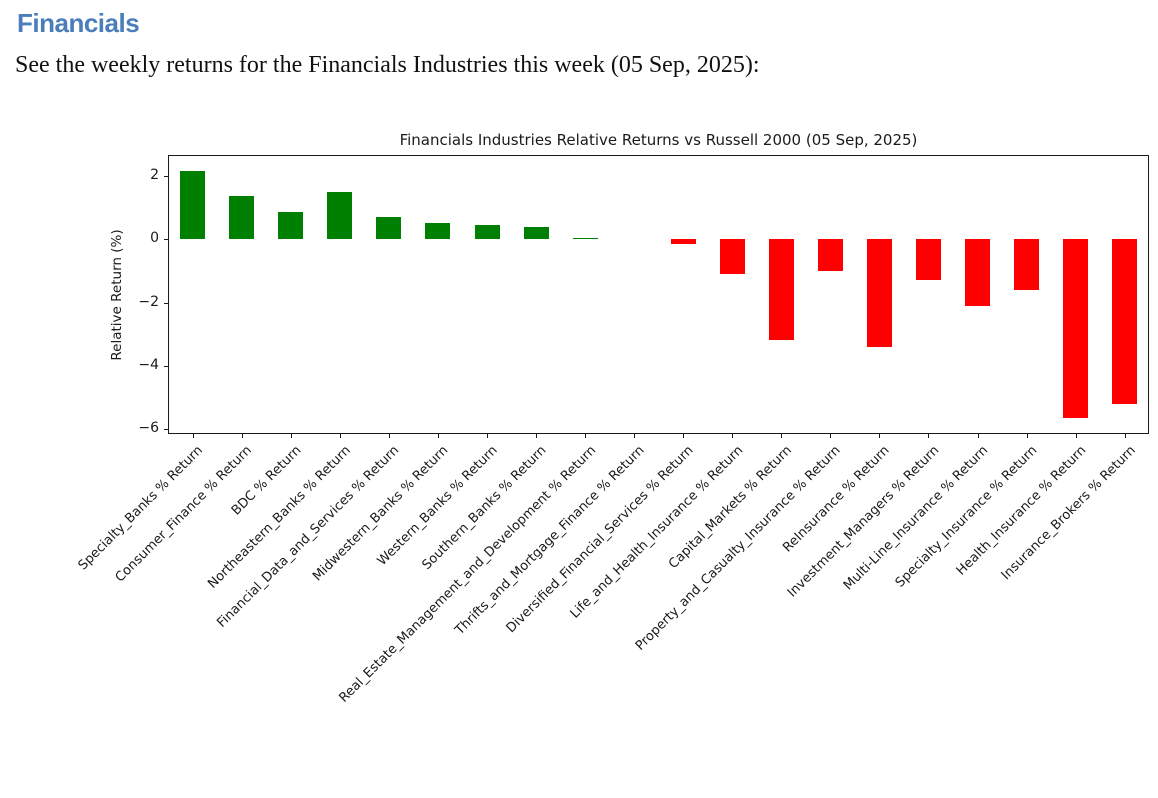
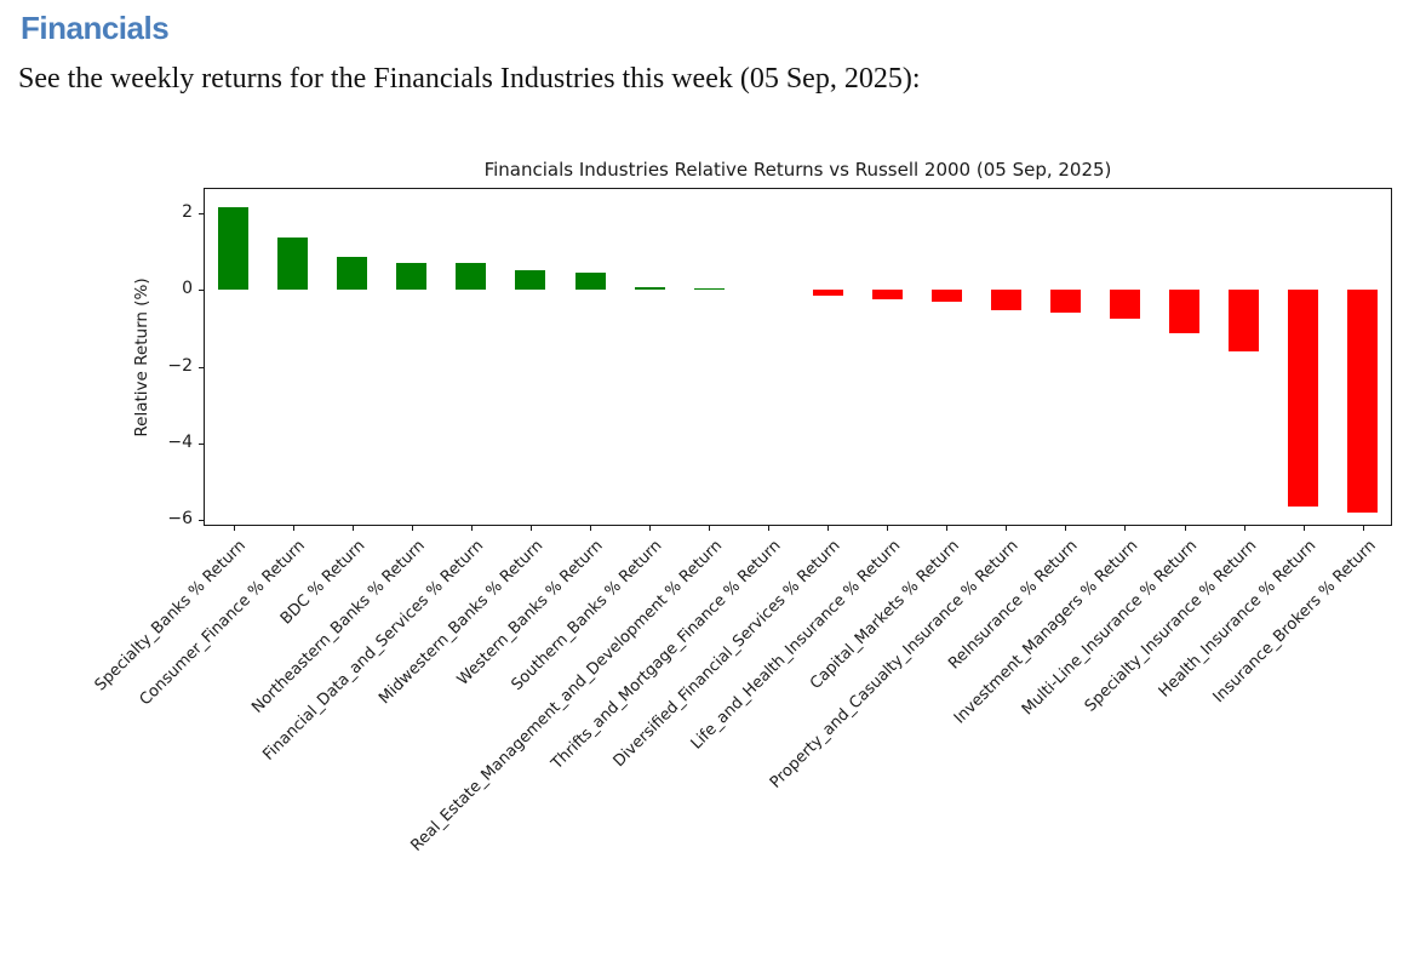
Northeastern_Banks % Return: 1.5 -> 0.7
Southern_Banks % Return: 0.4 -> 0.1
Life_and_Health_Insurance % Return: -1.1 -> -0.2
Capital_Markets % Return: -3.2 -> -0.3
Property_and_Casualty_Insurance % Return: -1.0 -> -0.5
ReInsurance % Return: -3.4 -> -0.6
Investment_Managers % Return: -1.3 -> -0.8
Multi-Line_Insurance % Return: -2.1 -> -1.1
Insurance_Brokers % Return: -5.2 -> -5.8
